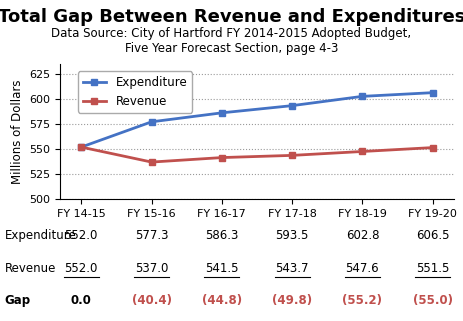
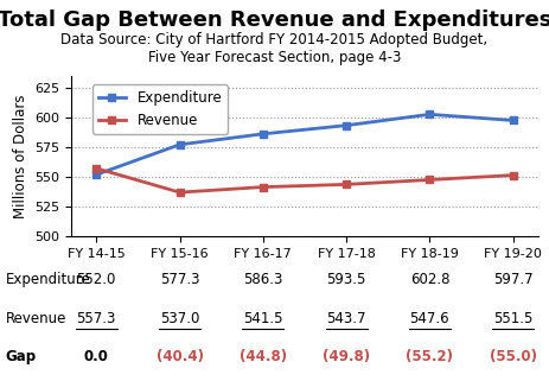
Revenue/FY 14-15: 552.0 -> 557.3
Expenditure/FY 19-20: 606.5 -> 597.7
